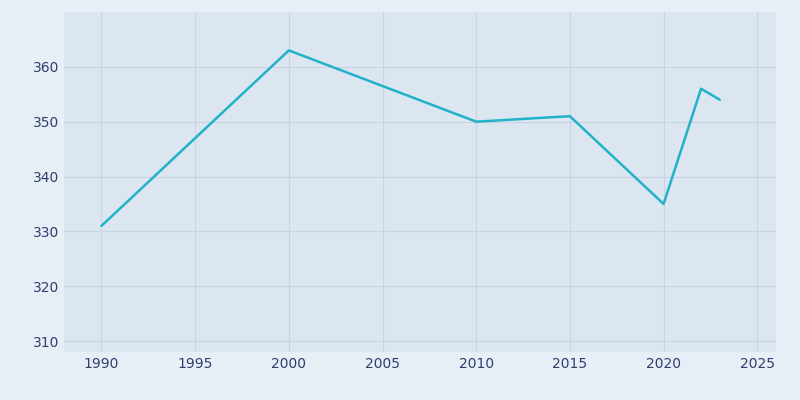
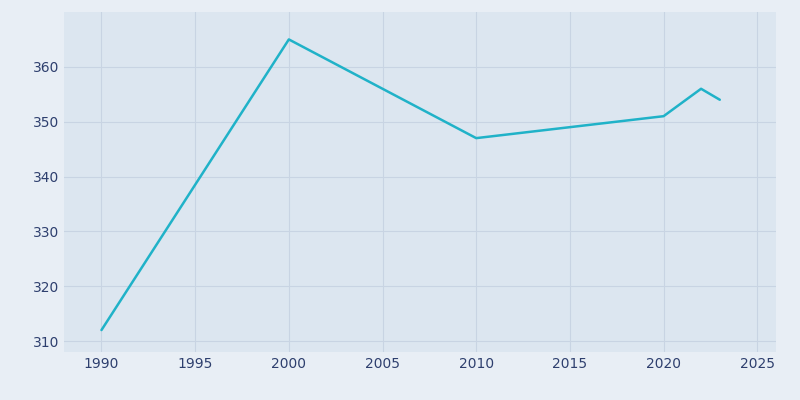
1990: 331 -> 312
2000: 363 -> 365
2010: 350 -> 347
2015: 351 -> 349
2020: 335 -> 351
